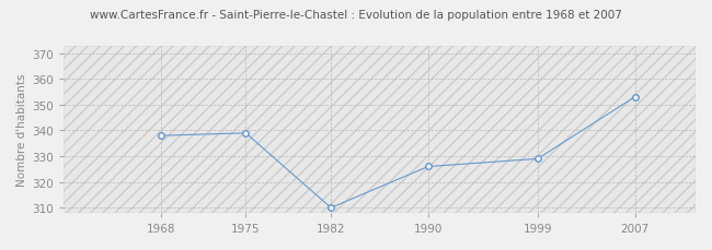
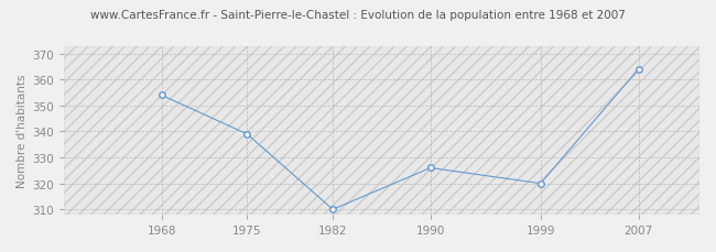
1968: 338 -> 354
1999: 329 -> 320
2007: 353 -> 364
